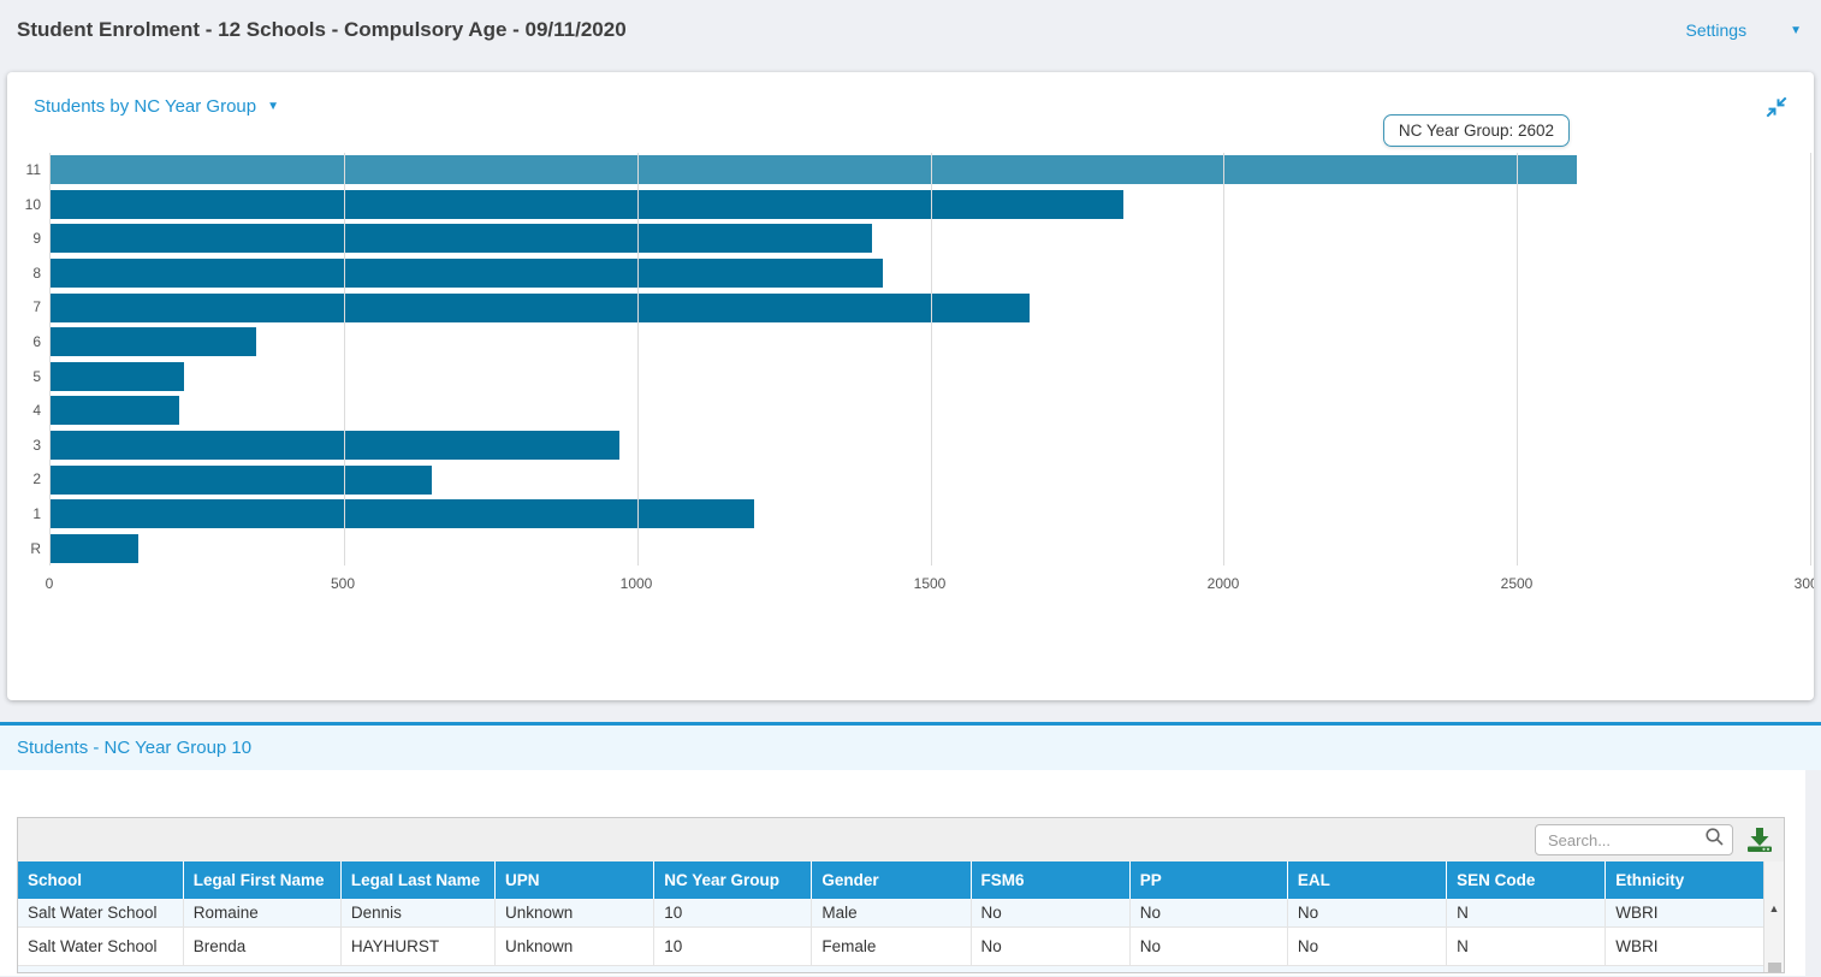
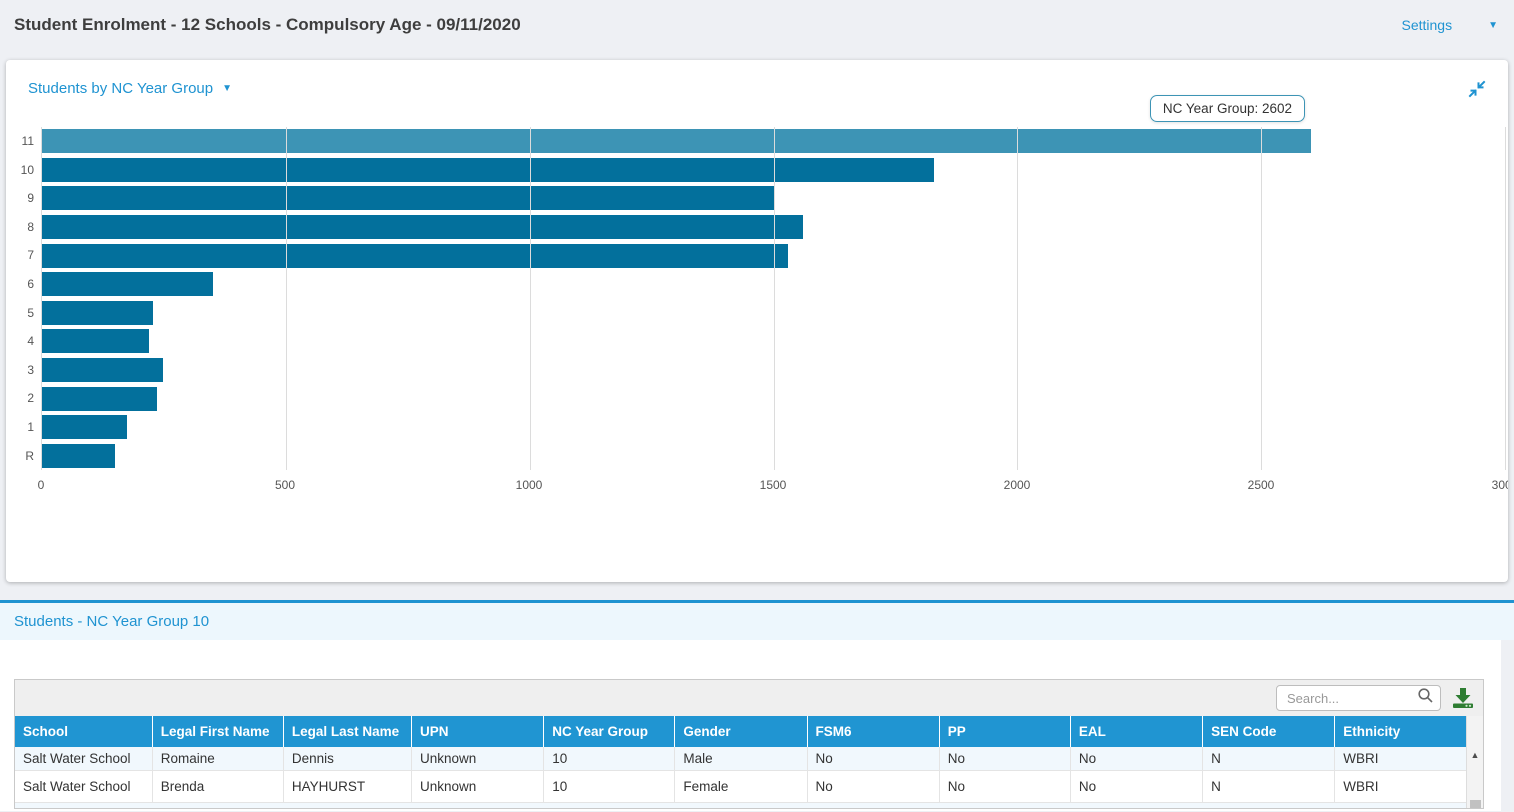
9: 1400 -> 1500
8: 1420 -> 1560
7: 1670 -> 1530
3: 970 -> 250
2: 650 -> 240
1: 1200 -> 180
